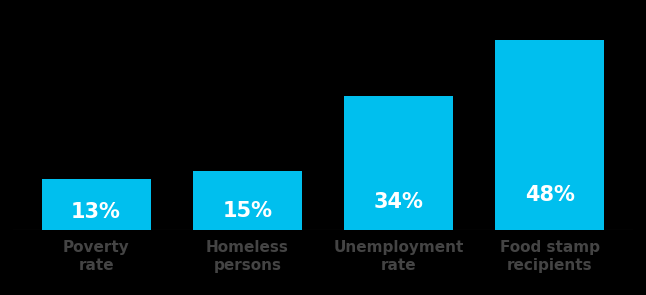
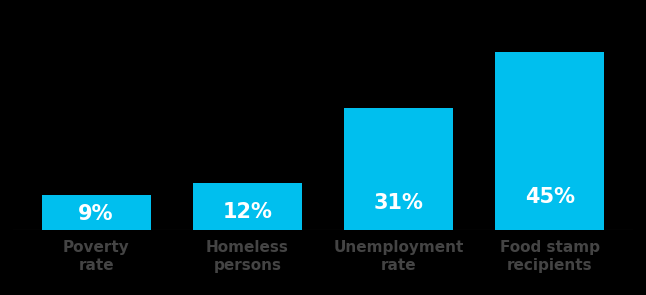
Poverty rate: 13% -> 9%
Homeless persons: 15% -> 12%
Unemployment rate: 34% -> 31%
Food stamp recipients: 48% -> 45%
